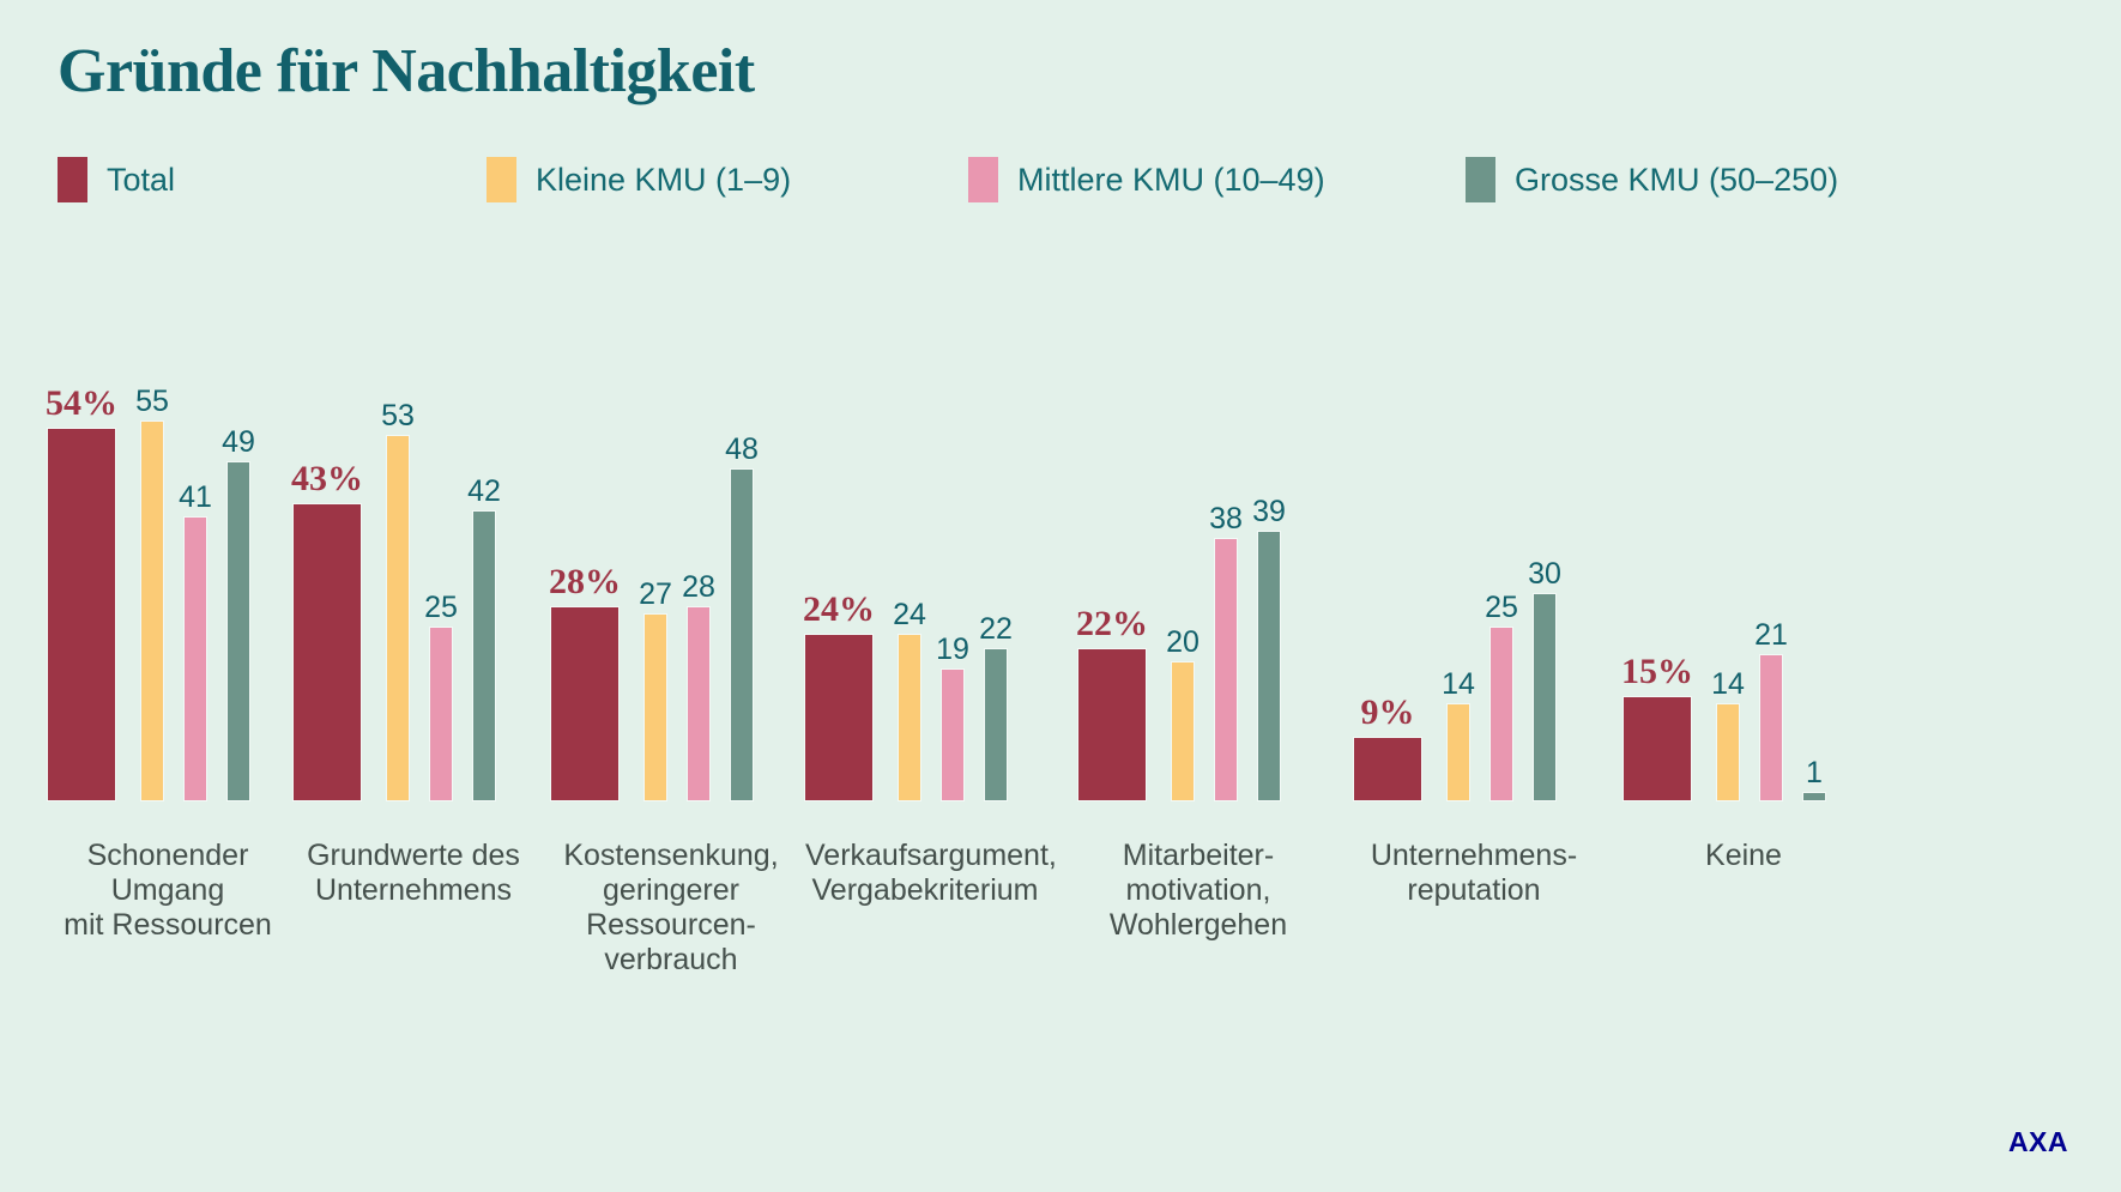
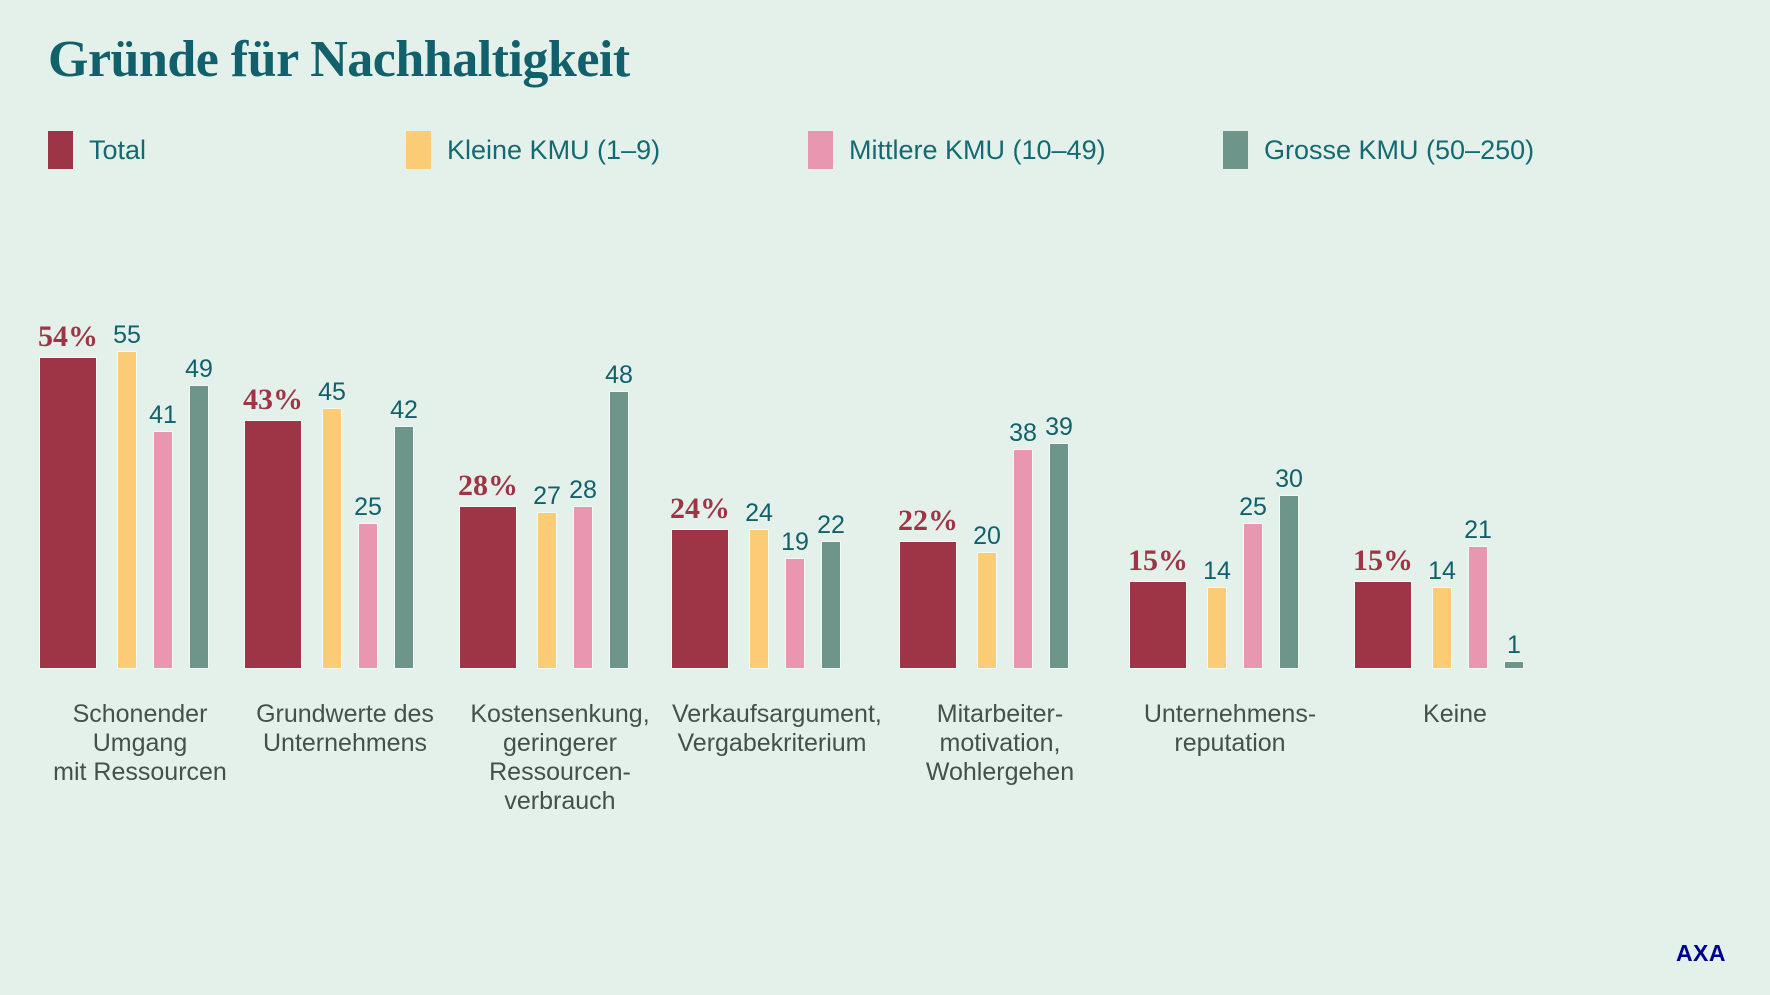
Kleine KMU (1–9)/Grundwerte des Unternehmens: 53 -> 45
Total/Unternehmens- reputation: 9% -> 15%
